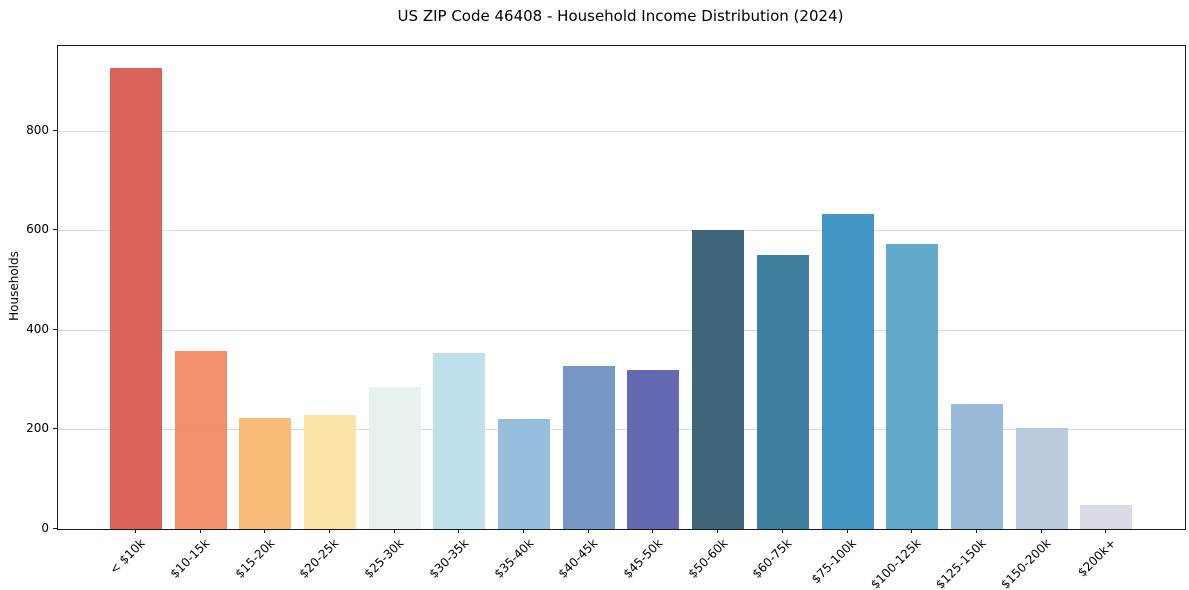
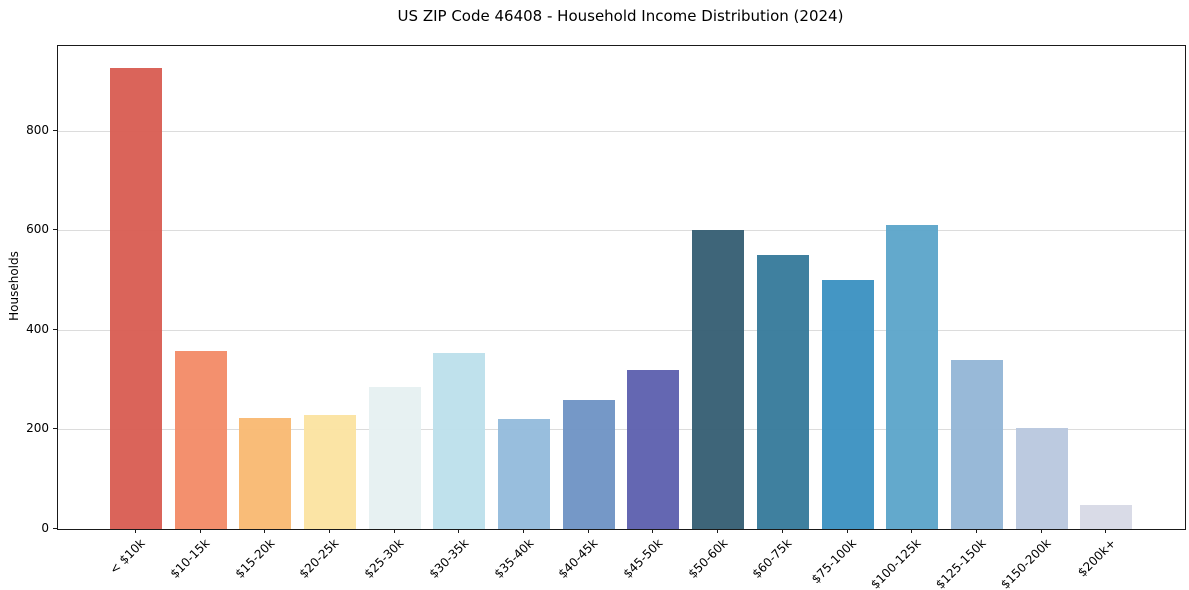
$40-45k: 330 -> 260
$75-100k: 630 -> 500
$100-125k: 570 -> 610
$125-150k: 250 -> 340
